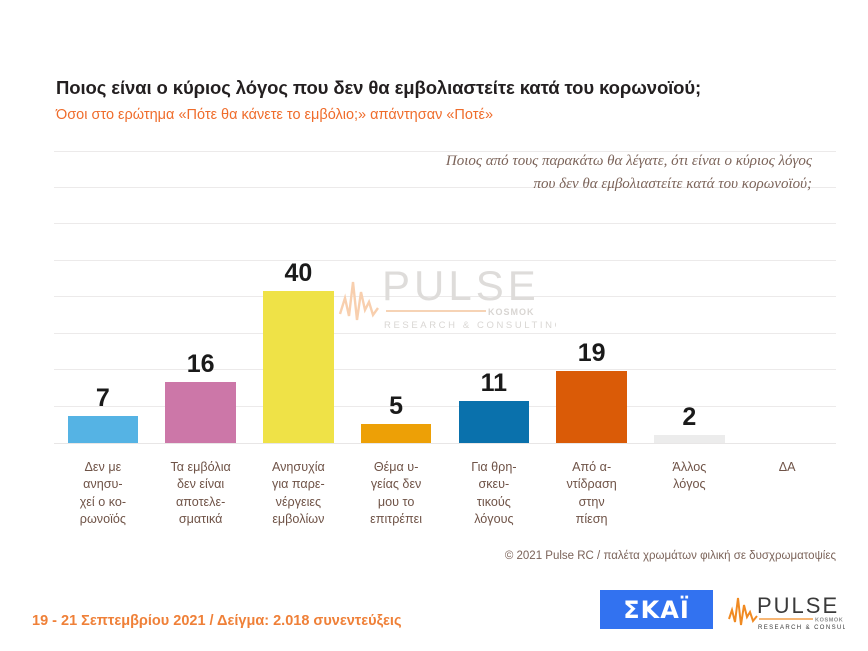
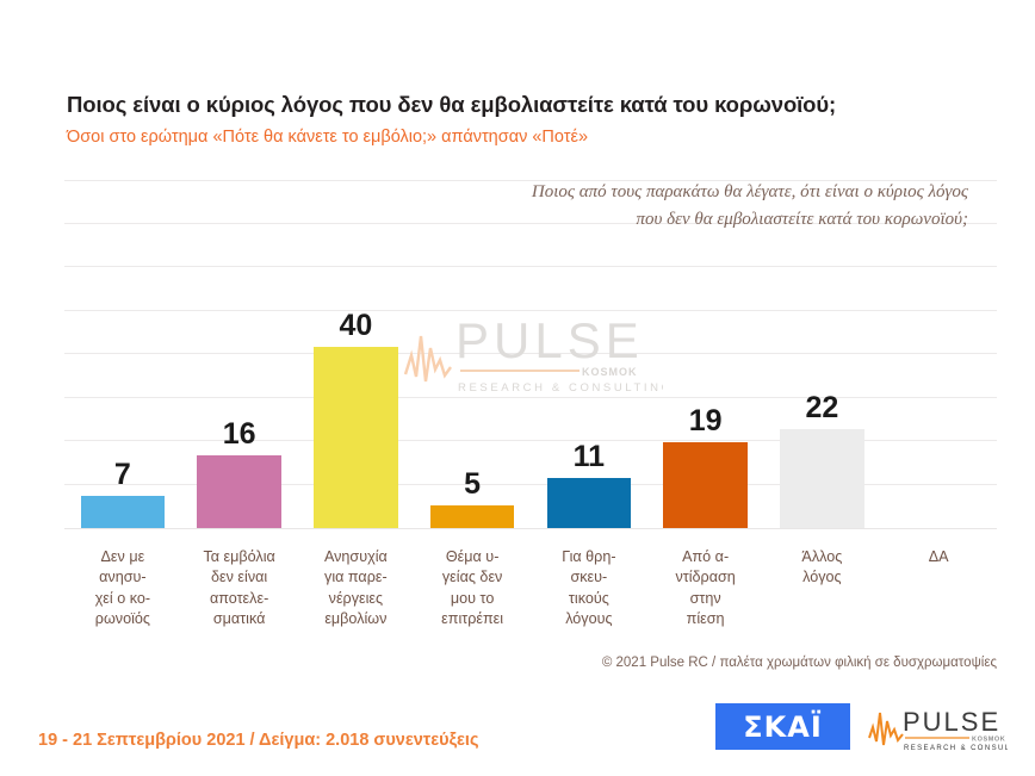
Άλλος λόγος: 2 -> 22
